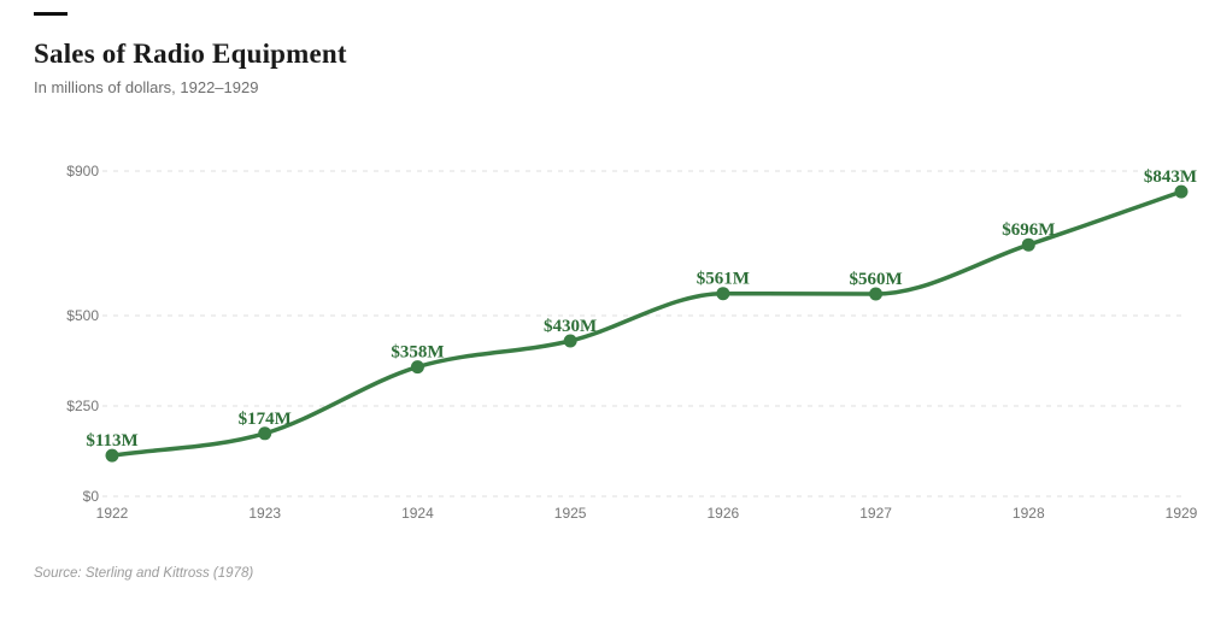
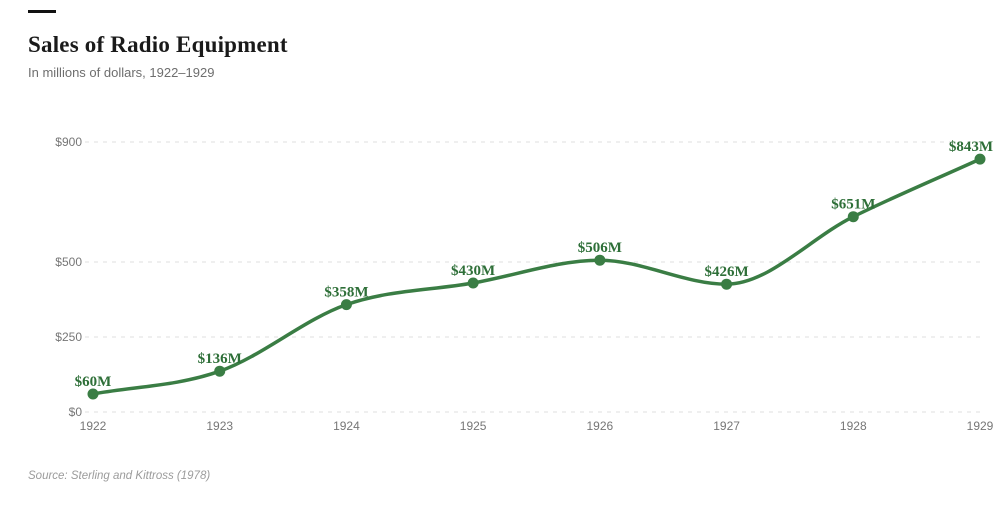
1922: $113M -> $60M
1923: $174M -> $136M
1926: $561M -> $506M
1927: $560M -> $426M
1928: $696M -> $651M
